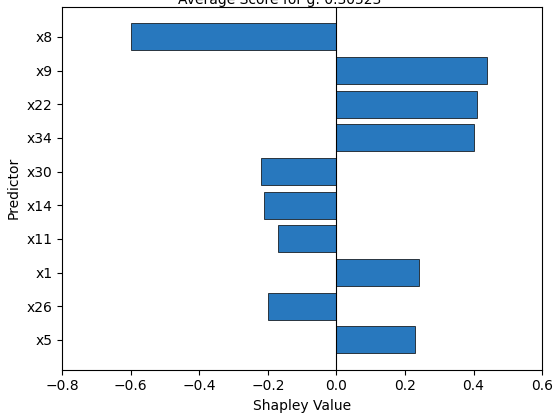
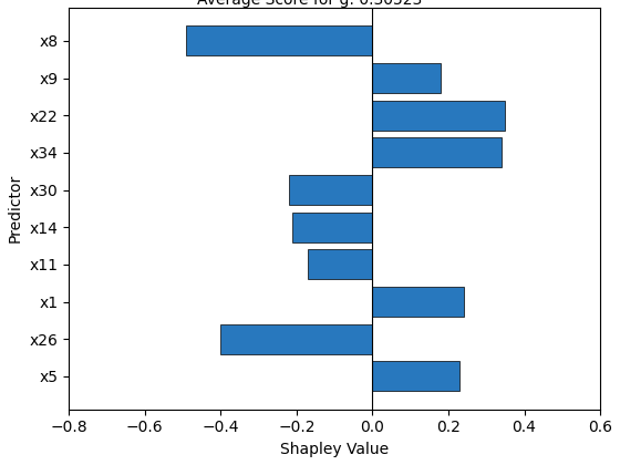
x8: -0.60 -> -0.49
x9: 0.44 -> 0.18
x22: 0.41 -> 0.35
x34: 0.40 -> 0.34
x26: -0.20 -> -0.40
